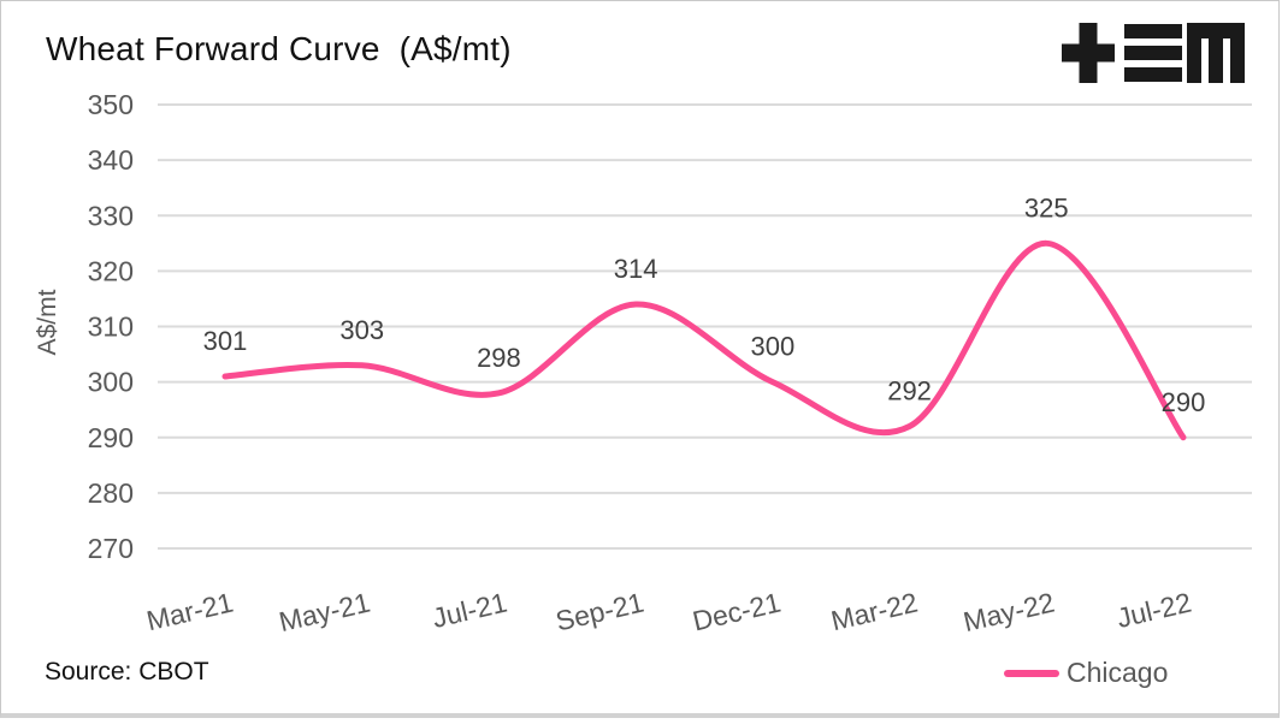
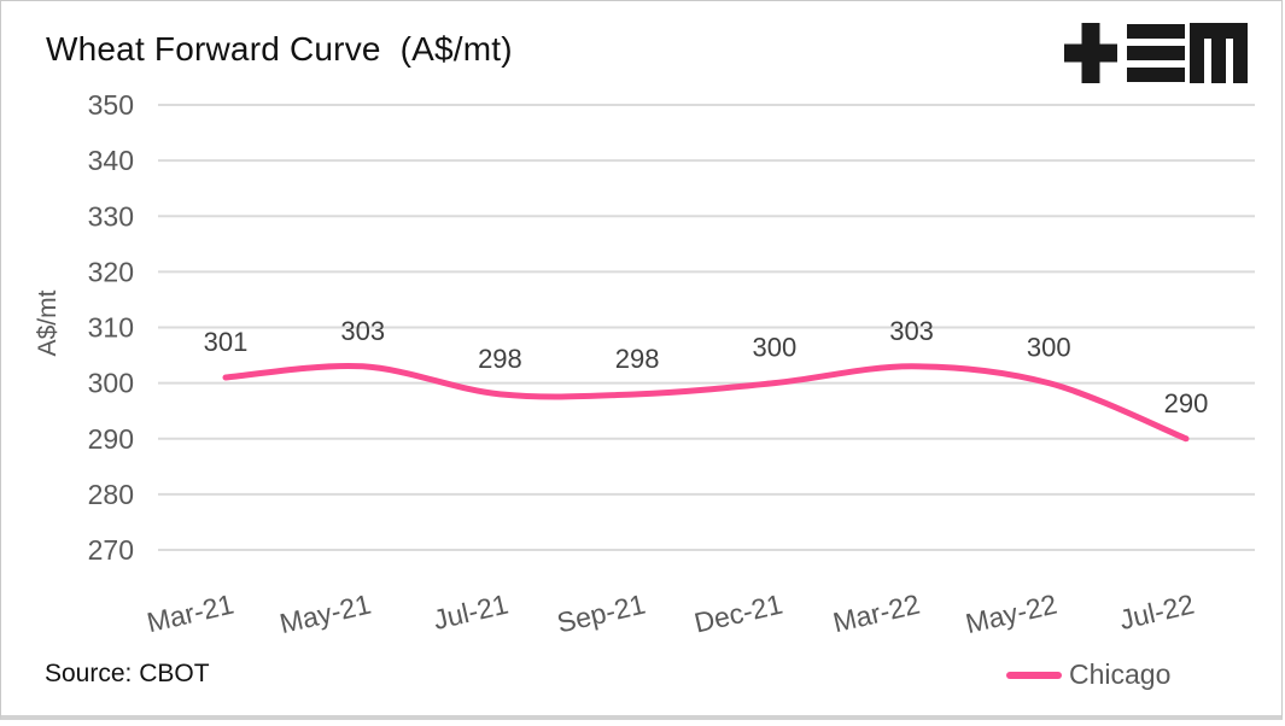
Sep-21: 314 -> 298
Mar-22: 292 -> 303
May-22: 325 -> 300
